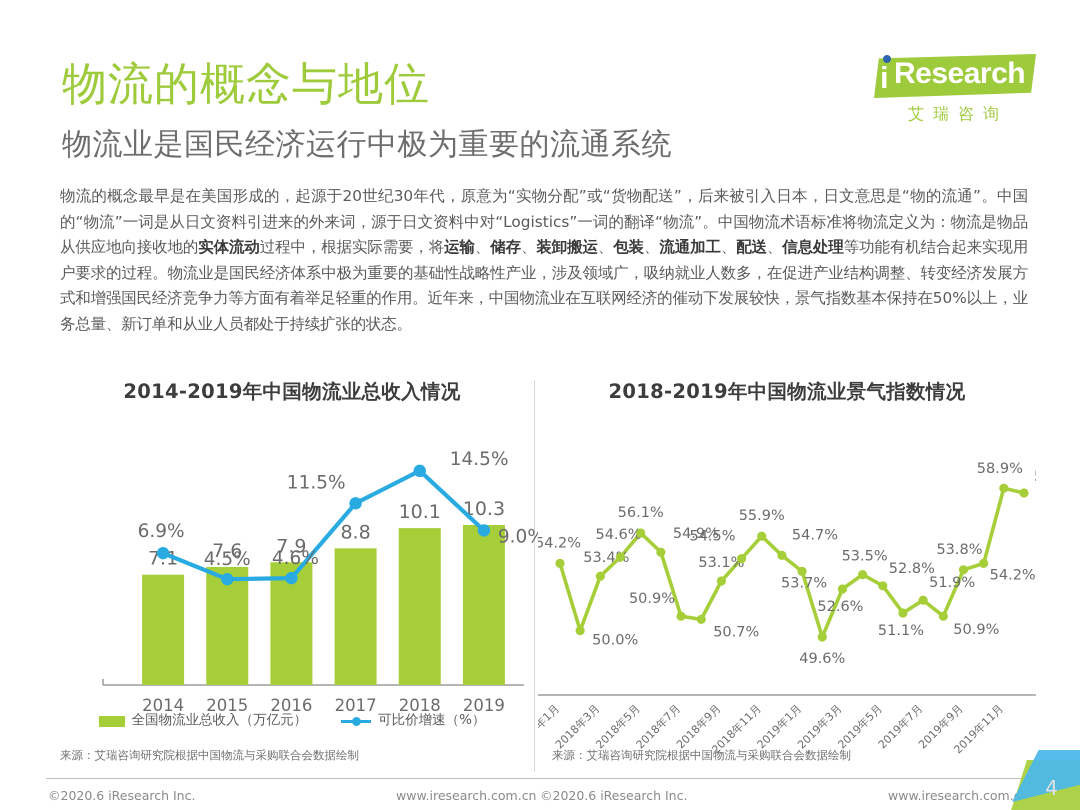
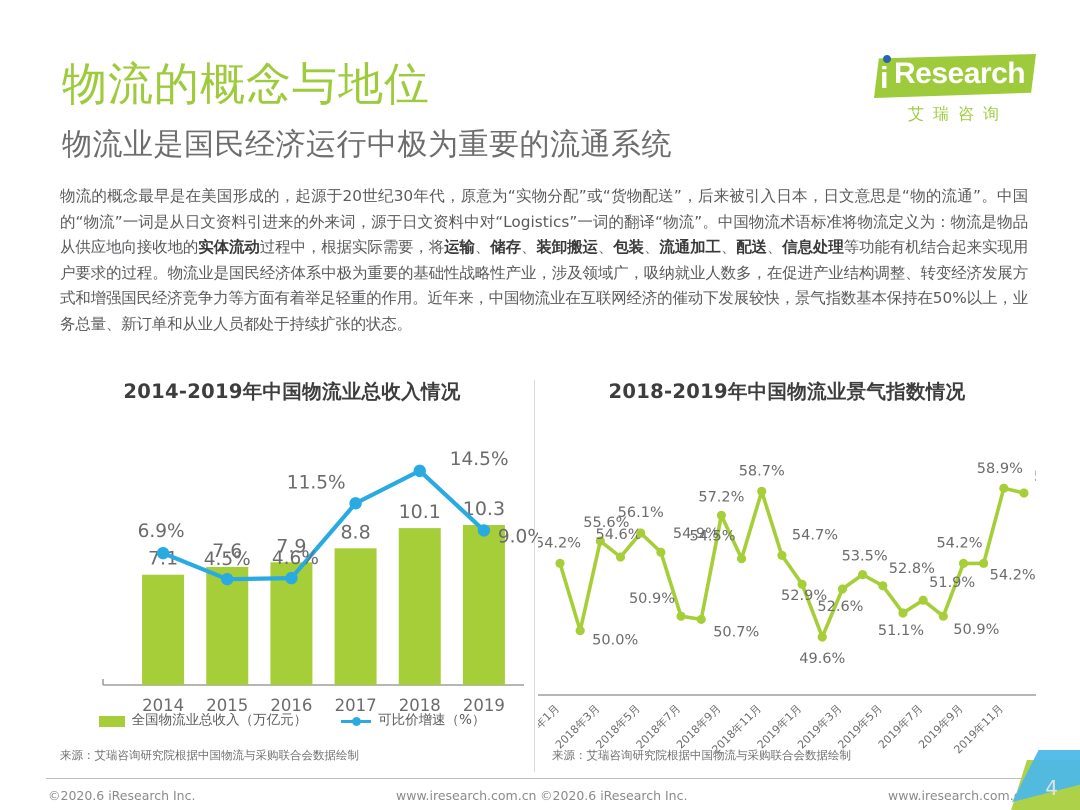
2018-2019年中国物流业景气指数情况/2018年3月: 53.4% -> 55.6%
2018-2019年中国物流业景气指数情况/2018年9月: 53.1% -> 57.2%
2018-2019年中国物流业景气指数情况/2018年11月: 55.9% -> 58.7%
2018-2019年中国物流业景气指数情况/2019年1月: 53.7% -> 52.9%
2018-2019年中国物流业景气指数情况/2019年9月: 53.8% -> 54.2%
